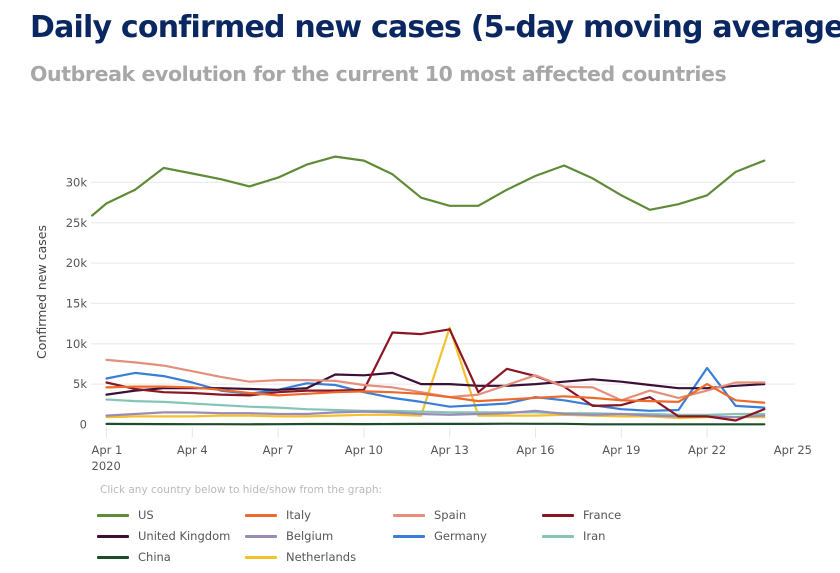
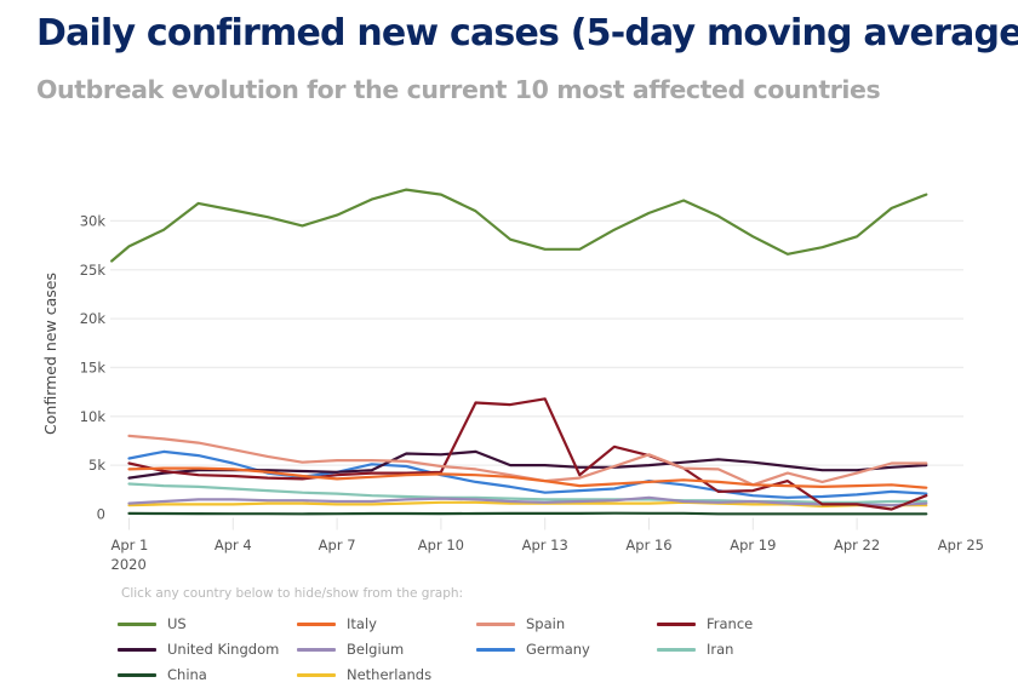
Netherlands/Apr 13: 12k -> 1k
Italy/Apr 22: 5k -> 3k
Germany/Apr 22: 7k -> 2k
